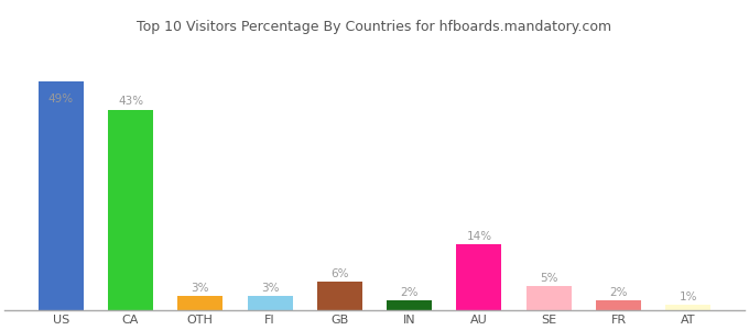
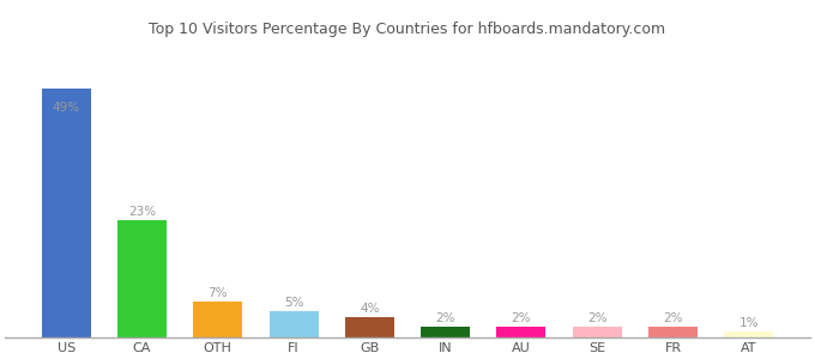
CA: 43% -> 23%
OTH: 3% -> 7%
FI: 3% -> 5%
GB: 6% -> 4%
AU: 14% -> 2%
SE: 5% -> 2%
